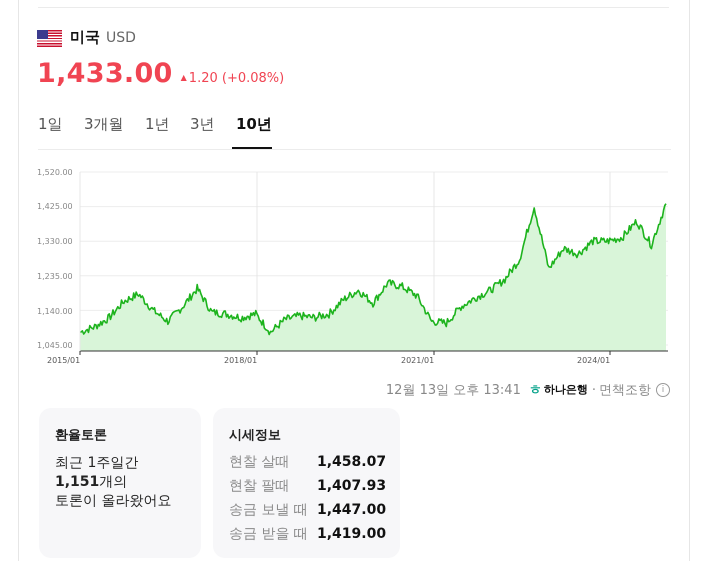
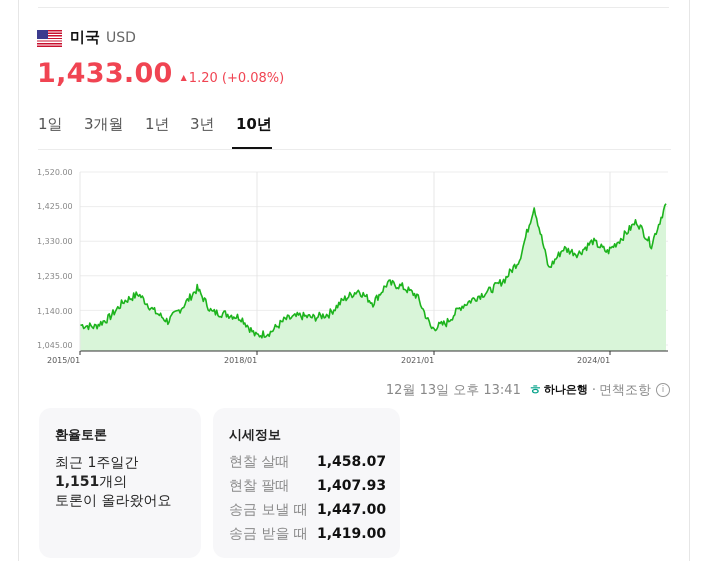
2015/01: 1080 -> 1100
2018/01: 1130 -> 1070
2021/01: 1110 -> 1090
2024/01: 1330 -> 1300
